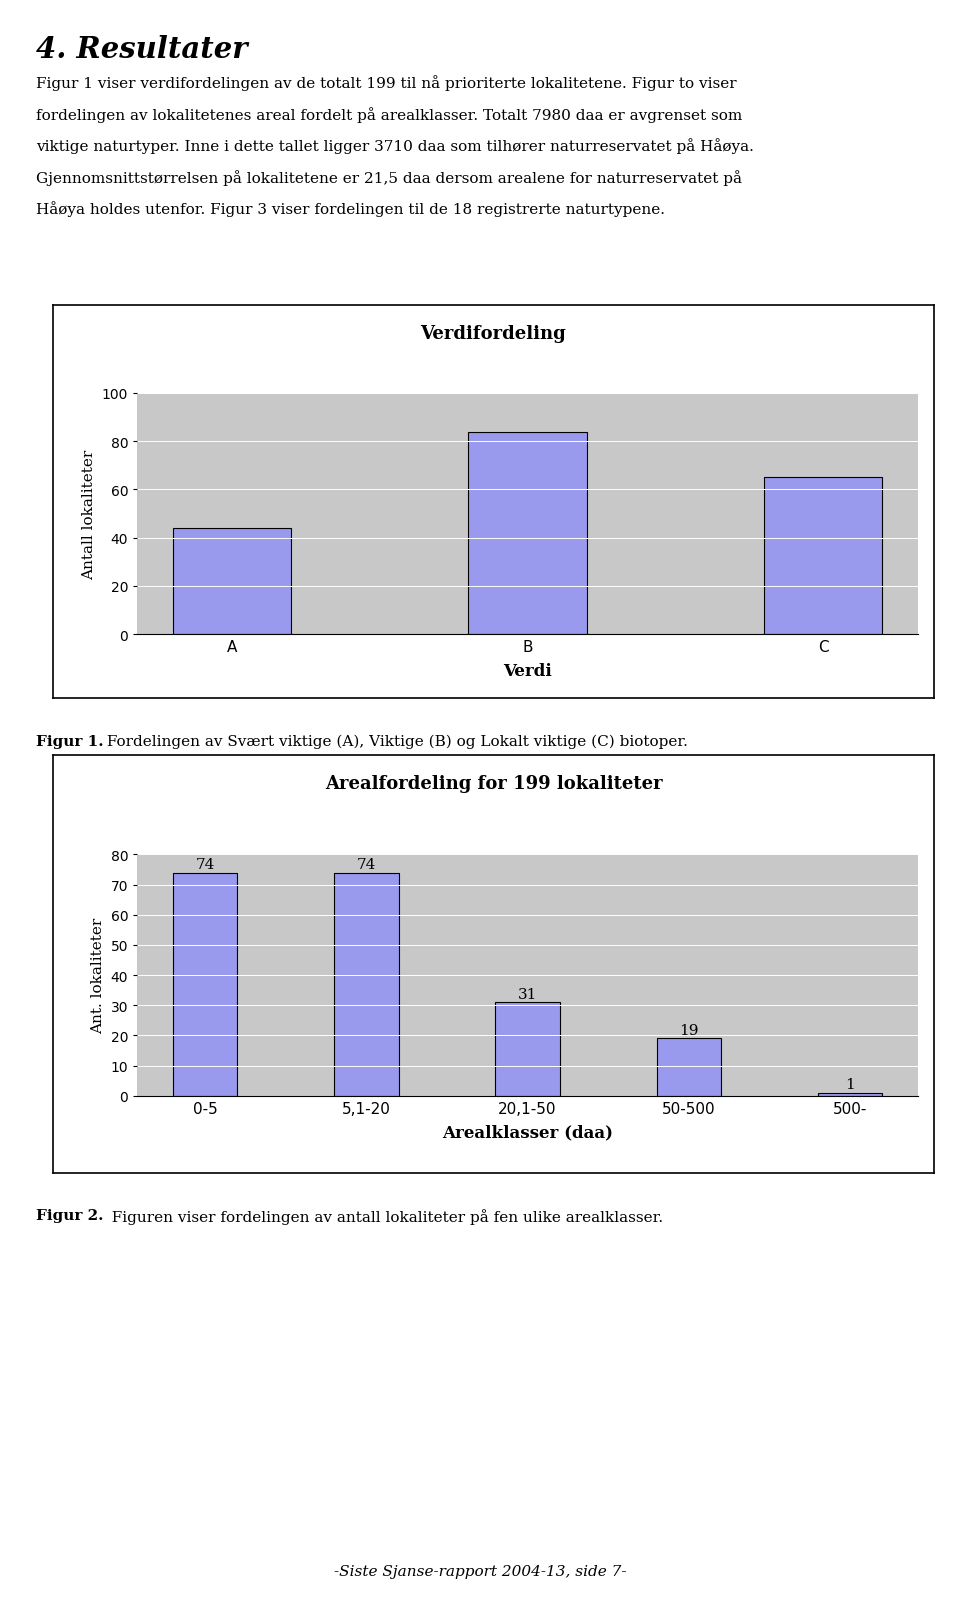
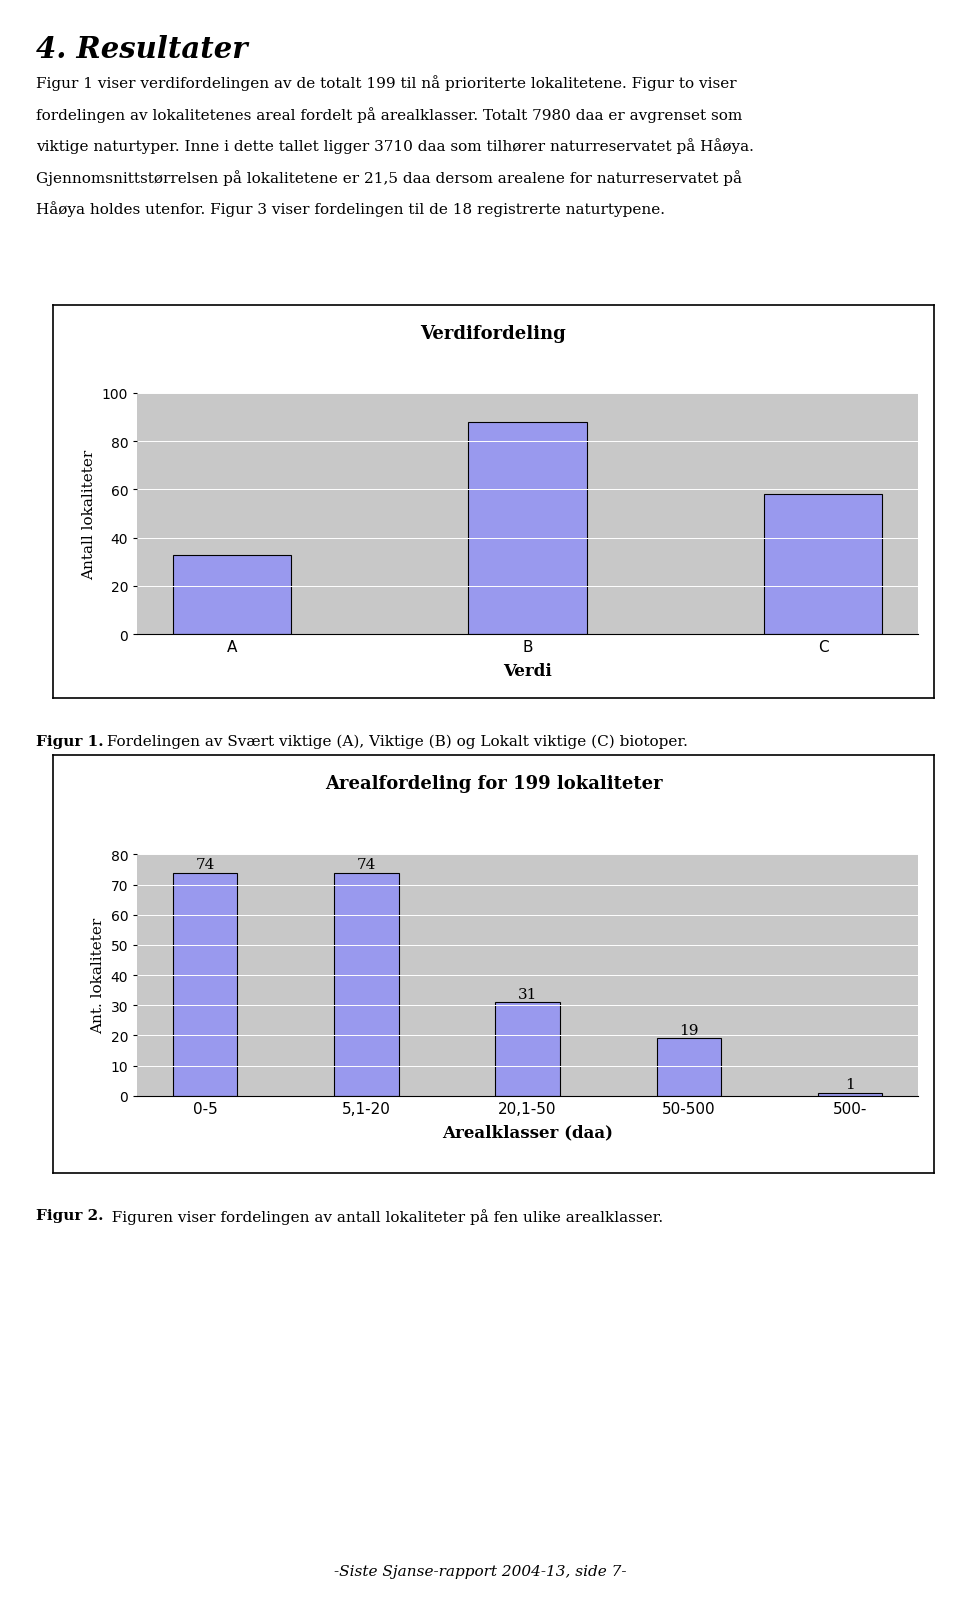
A: 44 -> 33
B: 84 -> 88
C: 65 -> 58
